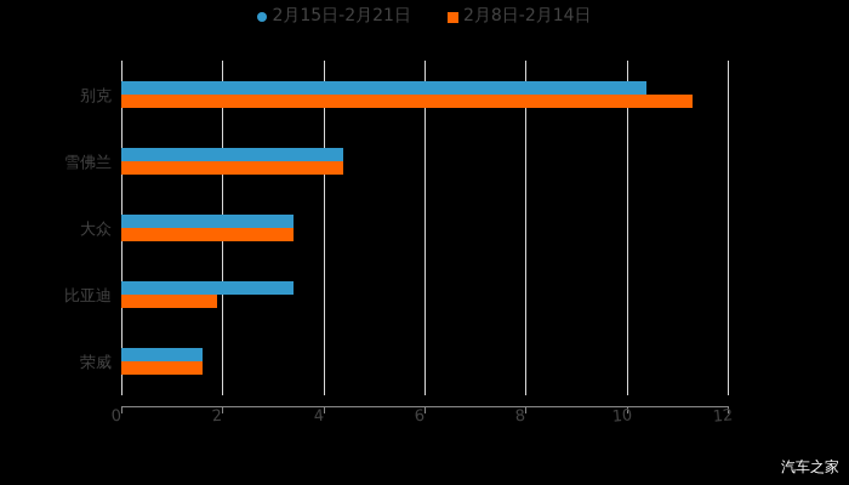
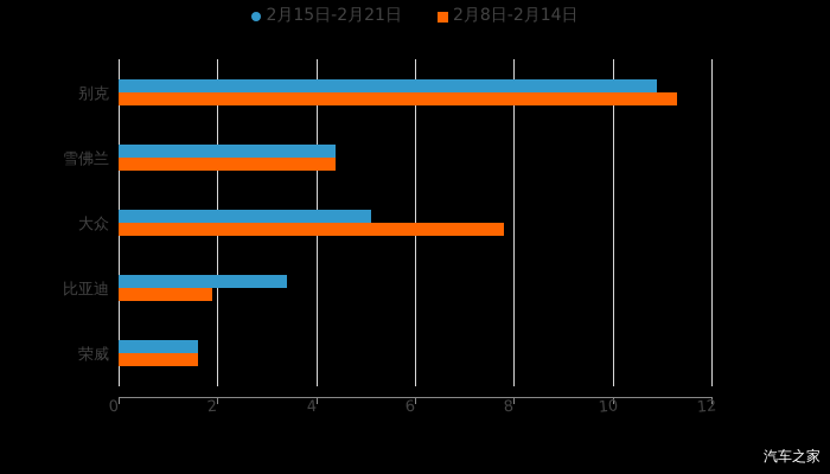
2月15日-2月21日/别克: 10.4 -> 10.9
2月15日-2月21日/大众: 3.4 -> 5.1
2月8日-2月14日/大众: 3.4 -> 7.8
